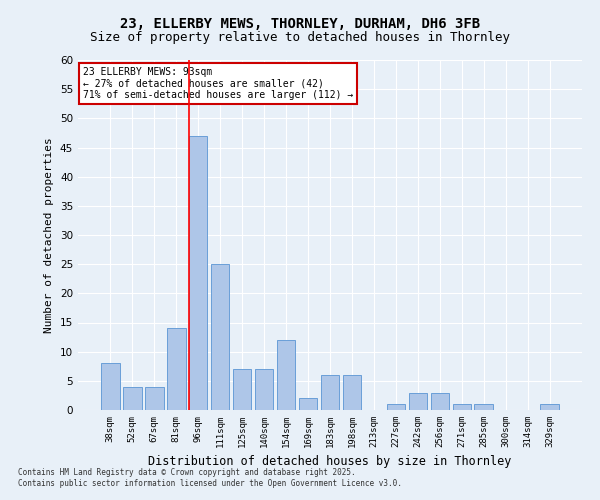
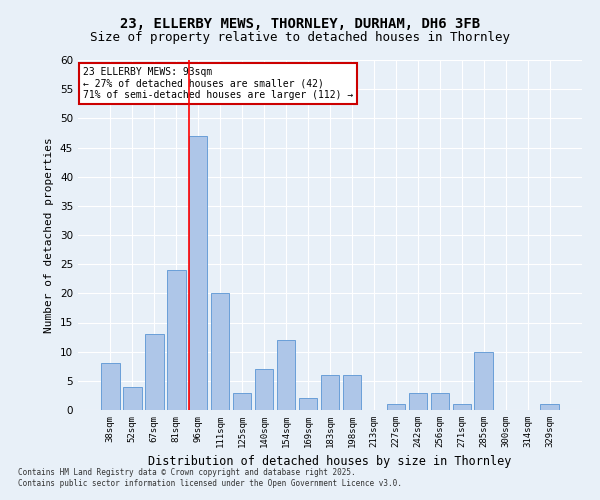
67sqm: 4 -> 13
81sqm: 14 -> 24
111sqm: 25 -> 20
125sqm: 7 -> 3
285sqm: 1 -> 10
